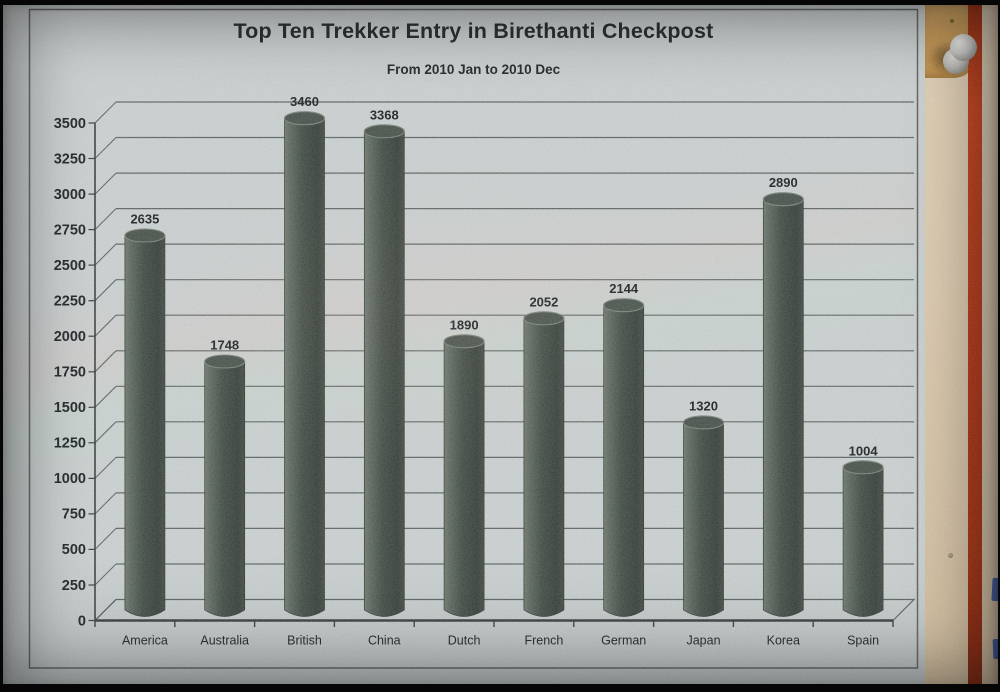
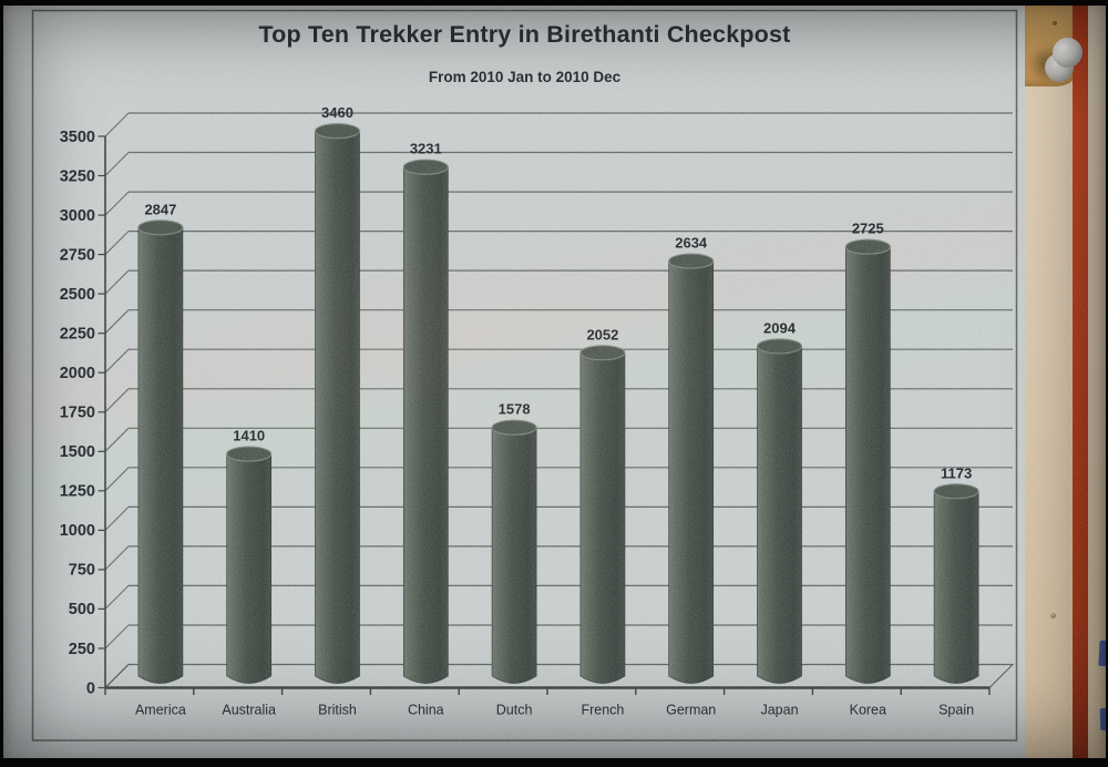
America: 2635 -> 2847
Australia: 1748 -> 1410
China: 3368 -> 3231
Dutch: 1890 -> 1578
German: 2144 -> 2634
Japan: 1320 -> 2094
Korea: 2890 -> 2725
Spain: 1004 -> 1173
